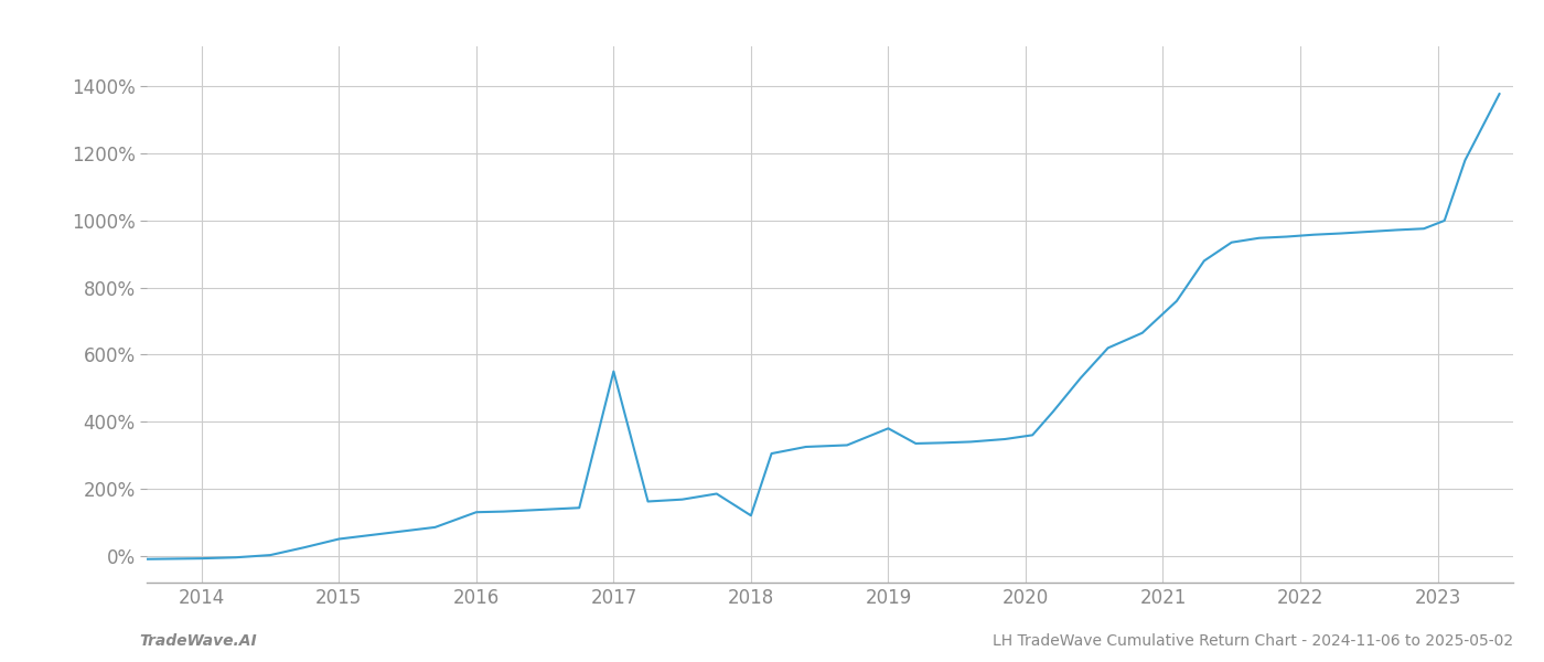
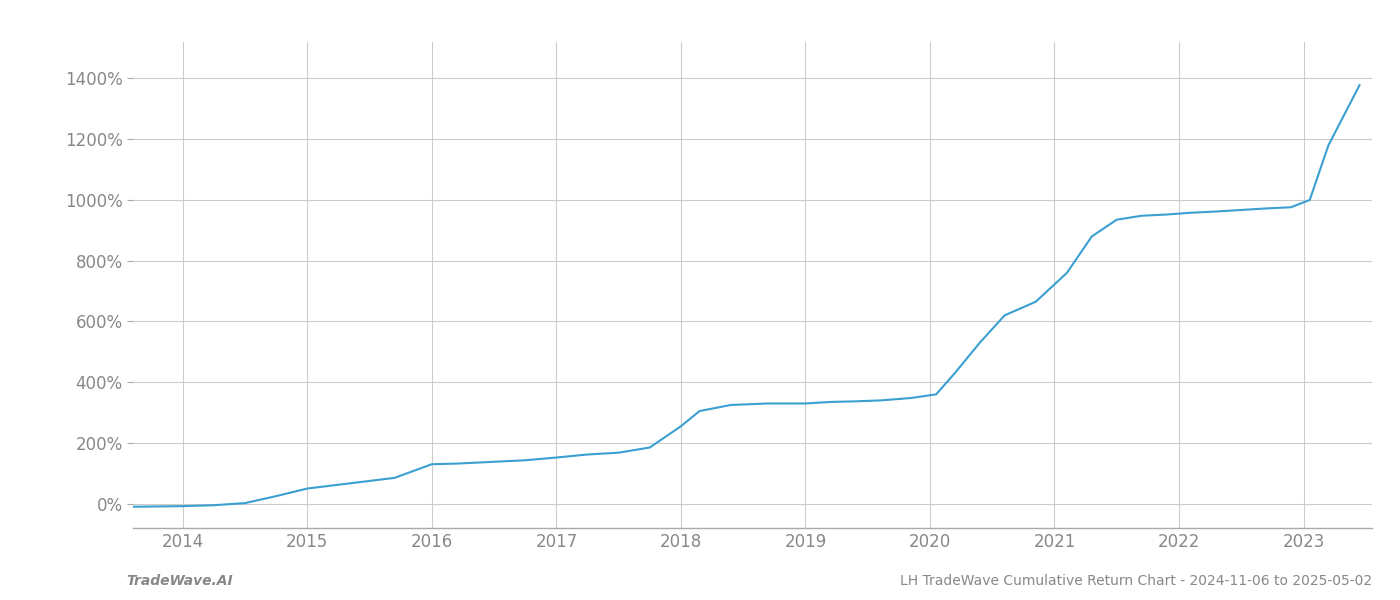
2017: 550% -> 152%
2018: 120% -> 255%
2019: 380% -> 330%
